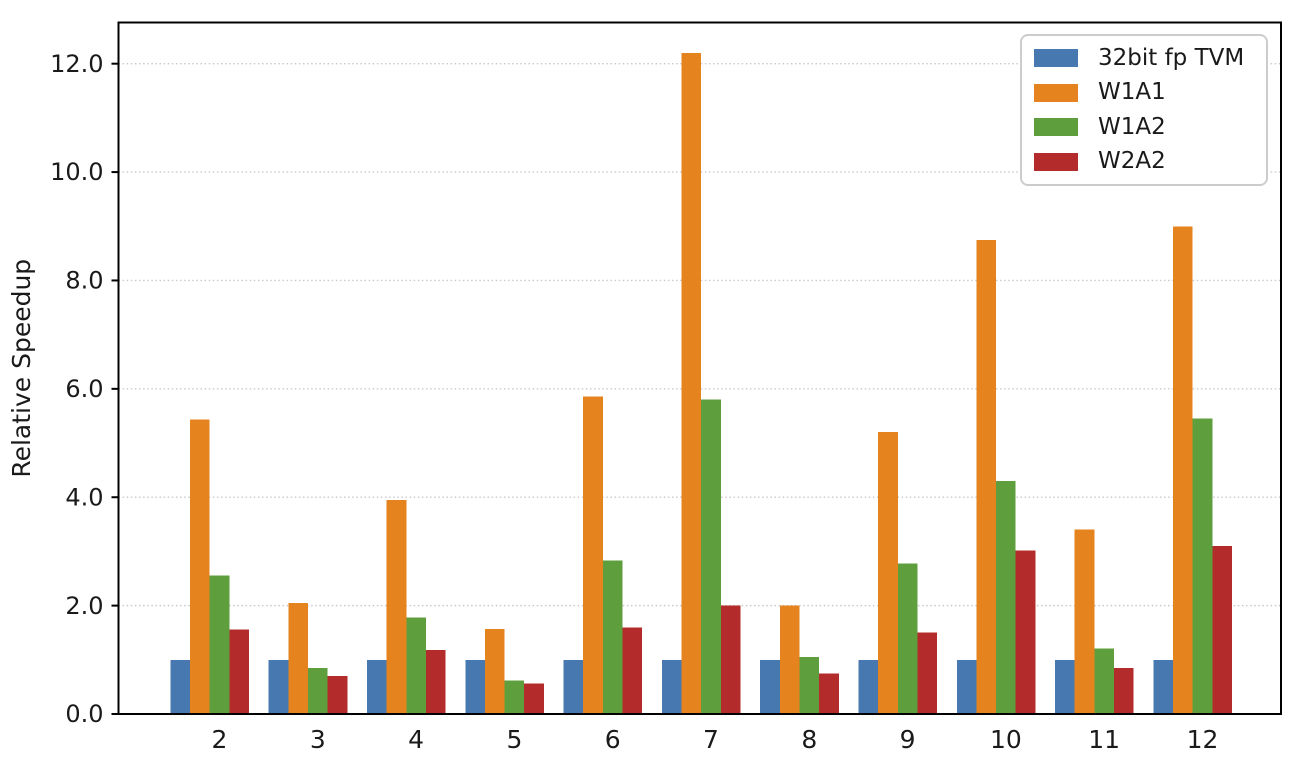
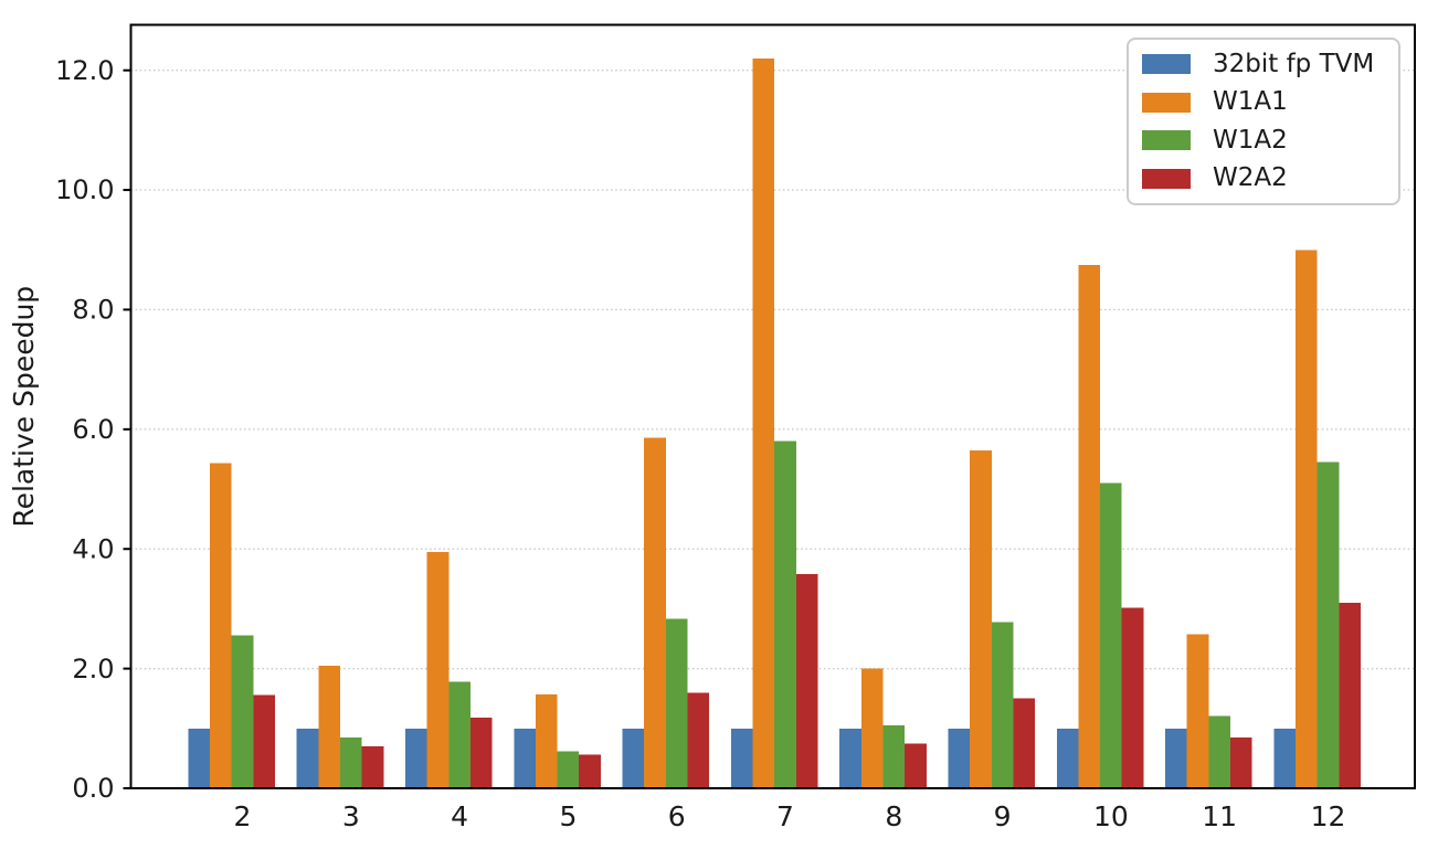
W2A2/7: 2.0 -> 3.6
W1A1/9: 5.2 -> 5.7
W1A2/10: 4.3 -> 5.1
W1A1/11: 3.4 -> 2.6
